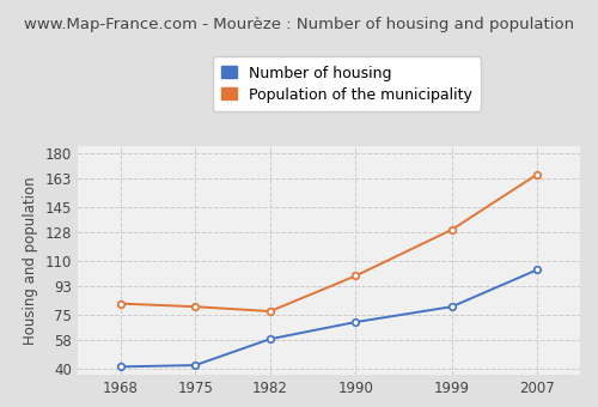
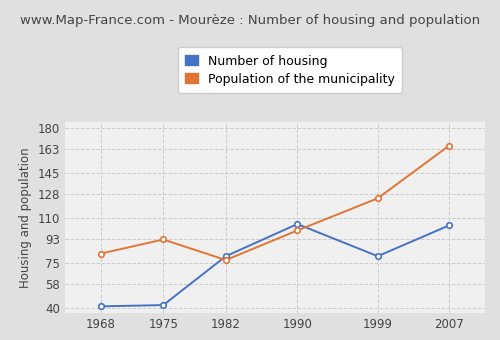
Population of the municipality/1975: 80 -> 93
Number of housing/1982: 59 -> 80
Number of housing/1990: 70 -> 105
Population of the municipality/1999: 130 -> 125
